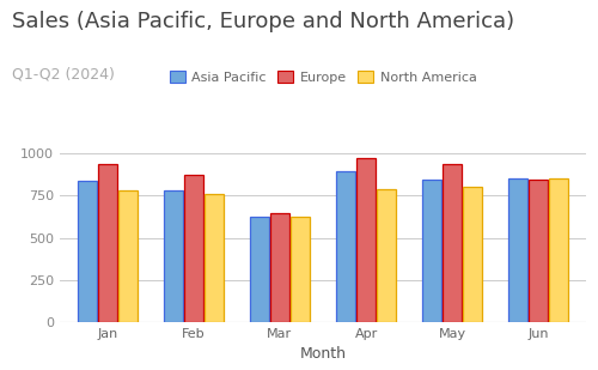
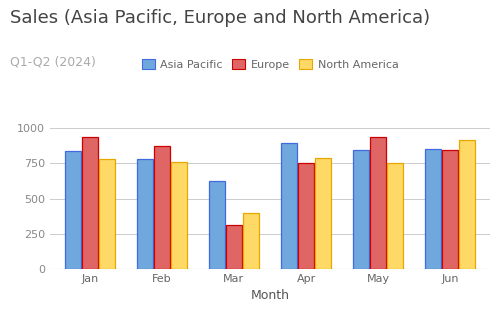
Europe/Mar: 640 -> 310
North America/Mar: 620 -> 400
Europe/Apr: 980 -> 750
North America/May: 800 -> 750
North America/Jun: 850 -> 920
